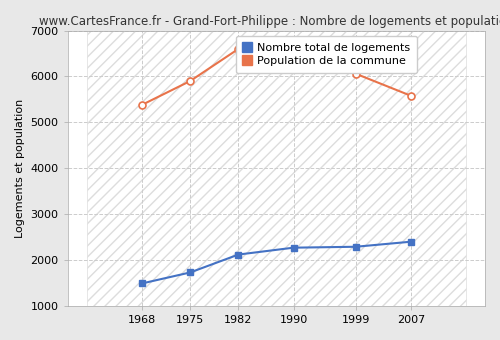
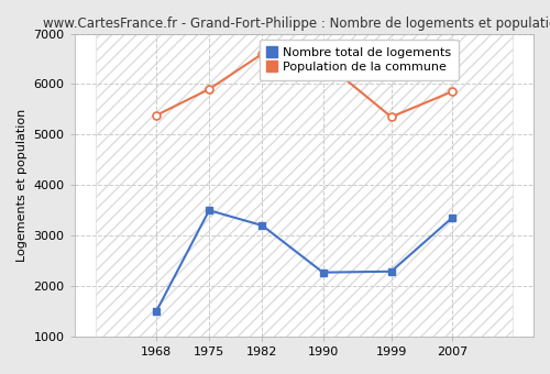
Nombre total de logements/1975: 1730 -> 3500
Nombre total de logements/1982: 2120 -> 3200
Population de la commune/1999: 6060 -> 5350
Nombre total de logements/2007: 2400 -> 3350
Population de la commune/2007: 5580 -> 5850
